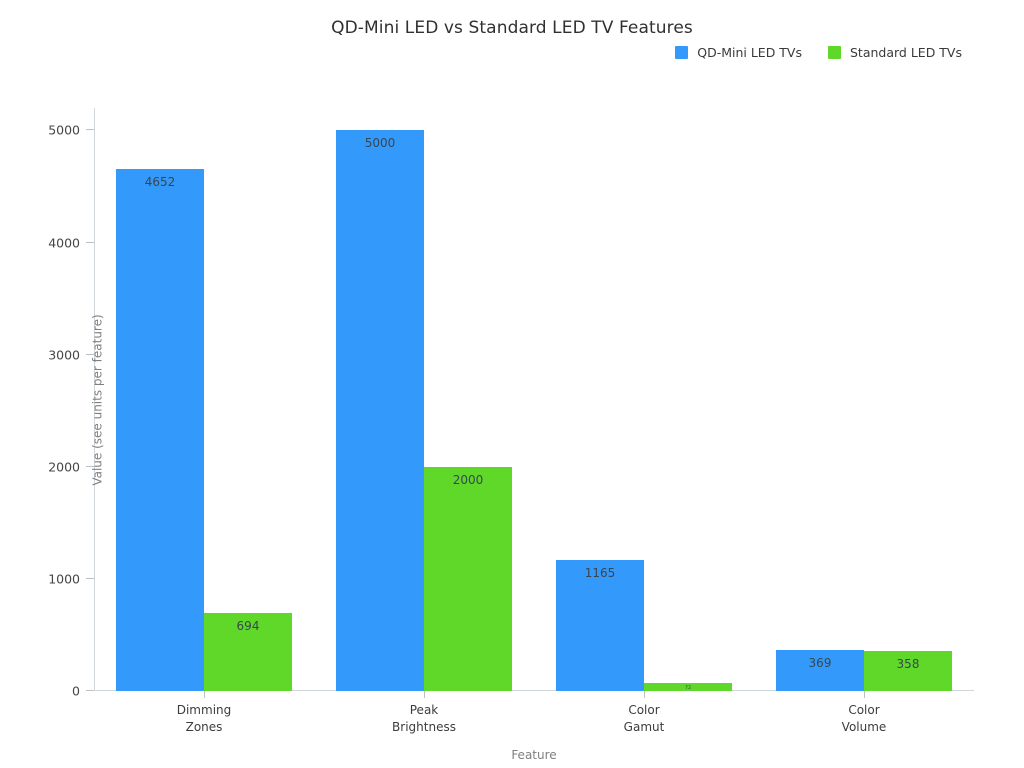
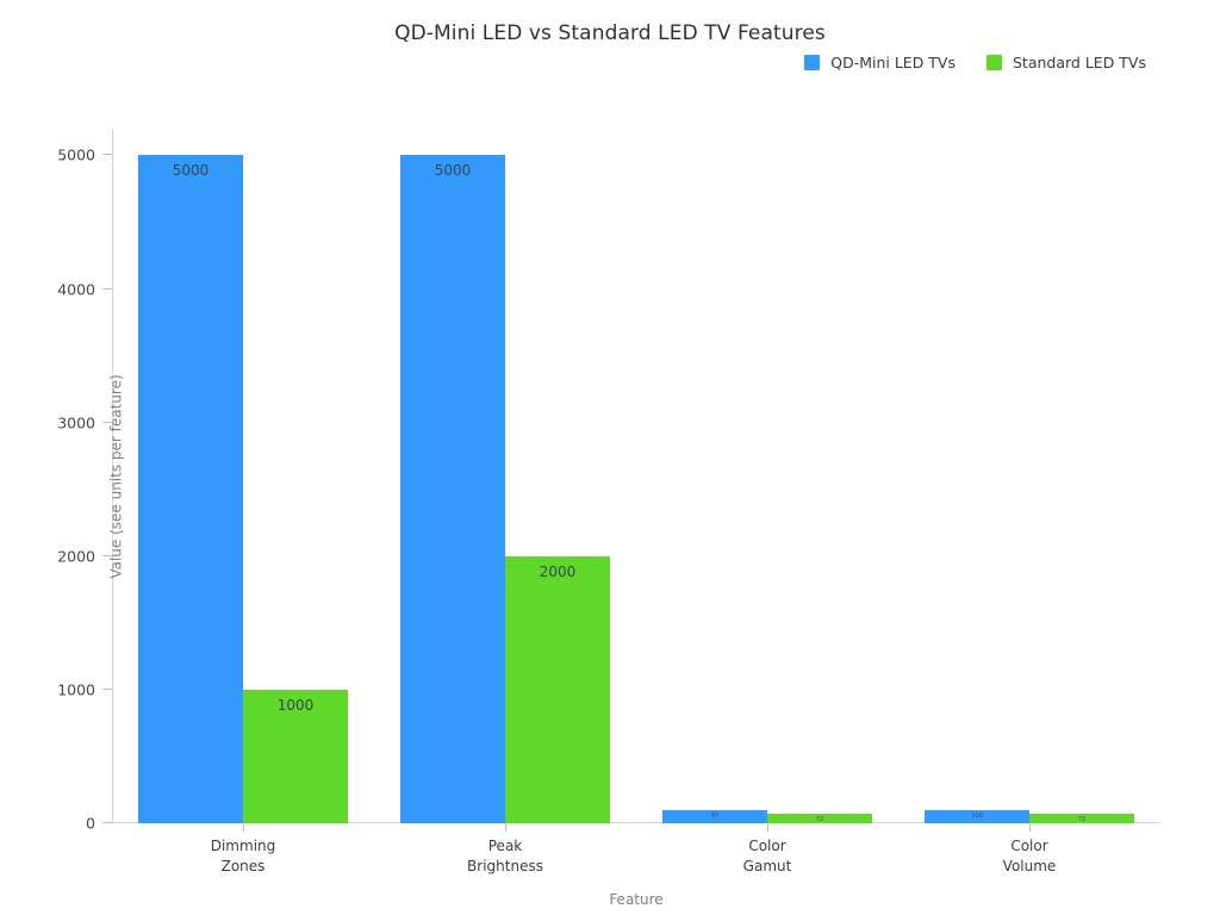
QD-Mini LED TVs/Dimming Zones: 4652 -> 5000
Standard LED TVs/Dimming Zones: 694 -> 1000
QD-Mini LED TVs/Color Gamut: 1165 -> 97
QD-Mini LED TVs/Color Volume: 369 -> 100
Standard LED TVs/Color Volume: 358 -> 72
